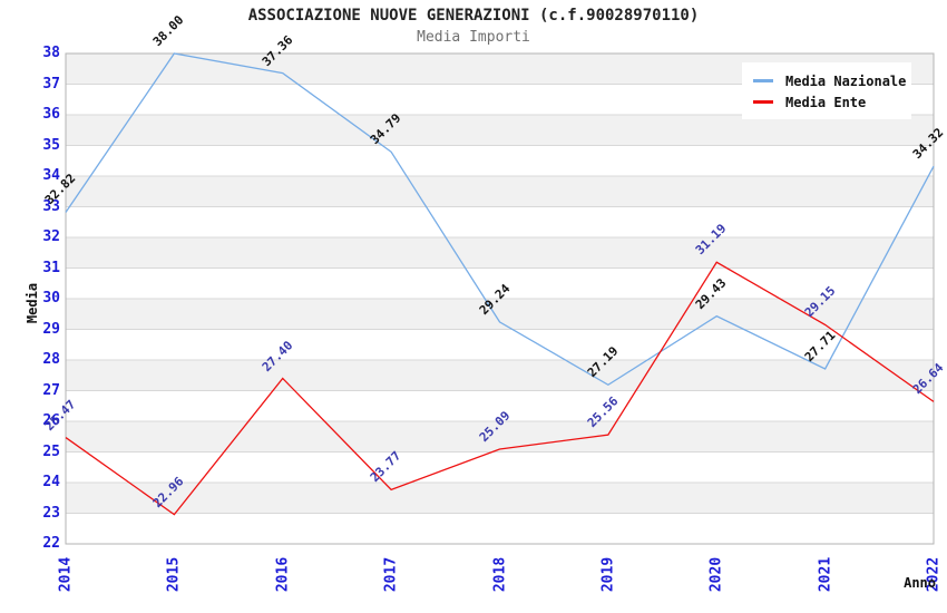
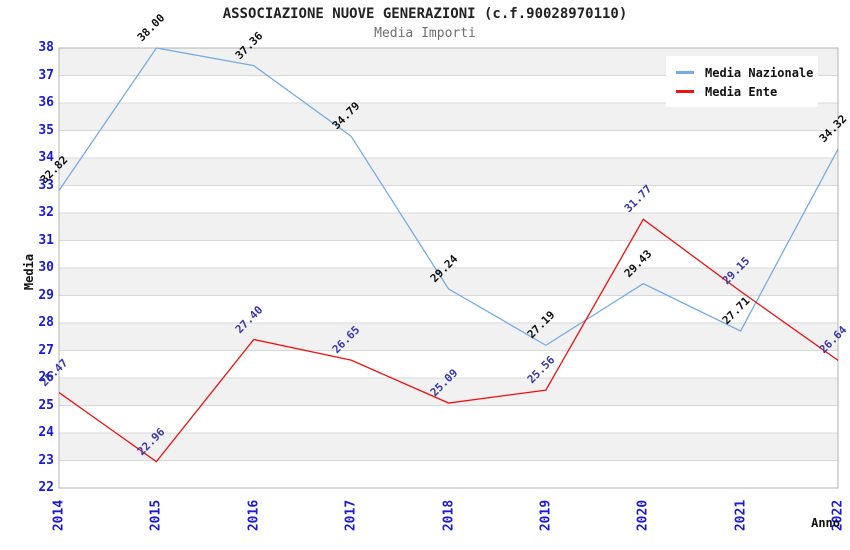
Media Ente/2017: 23.77 -> 26.65
Media Ente/2020: 31.19 -> 31.77
